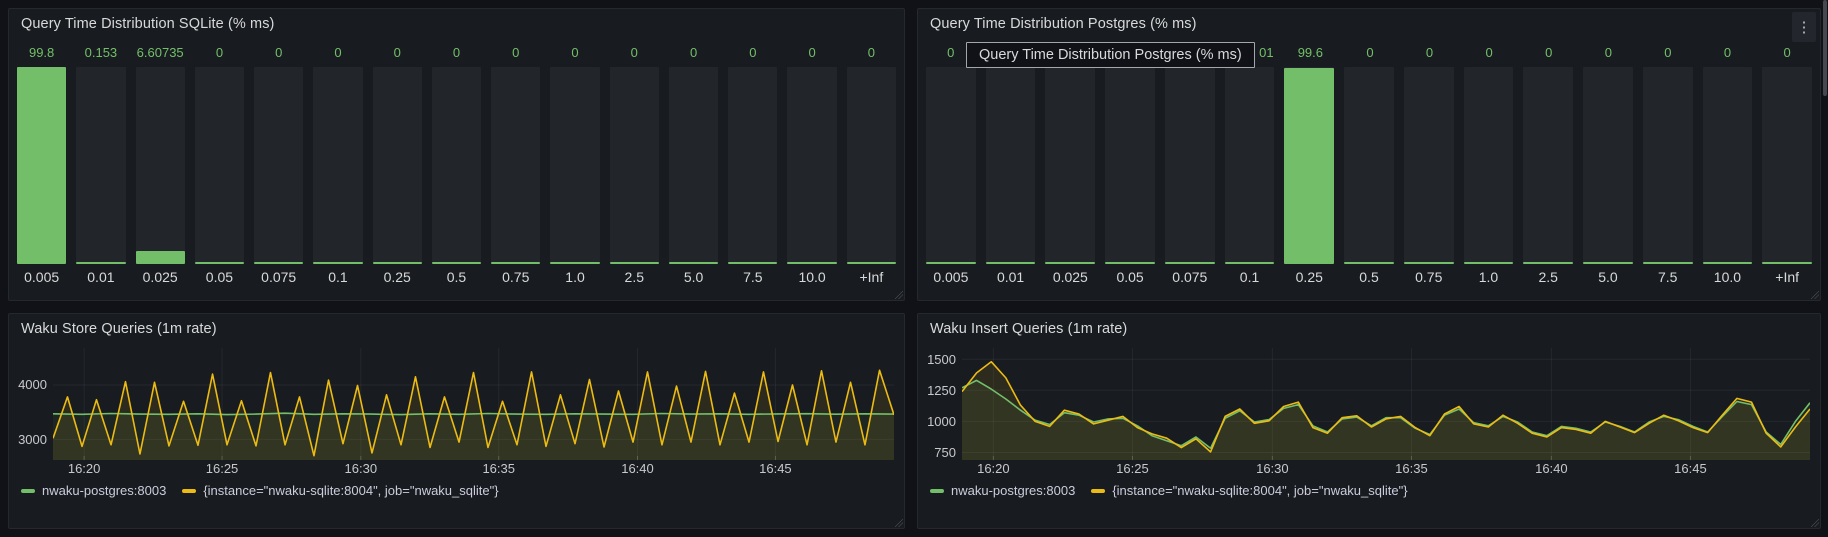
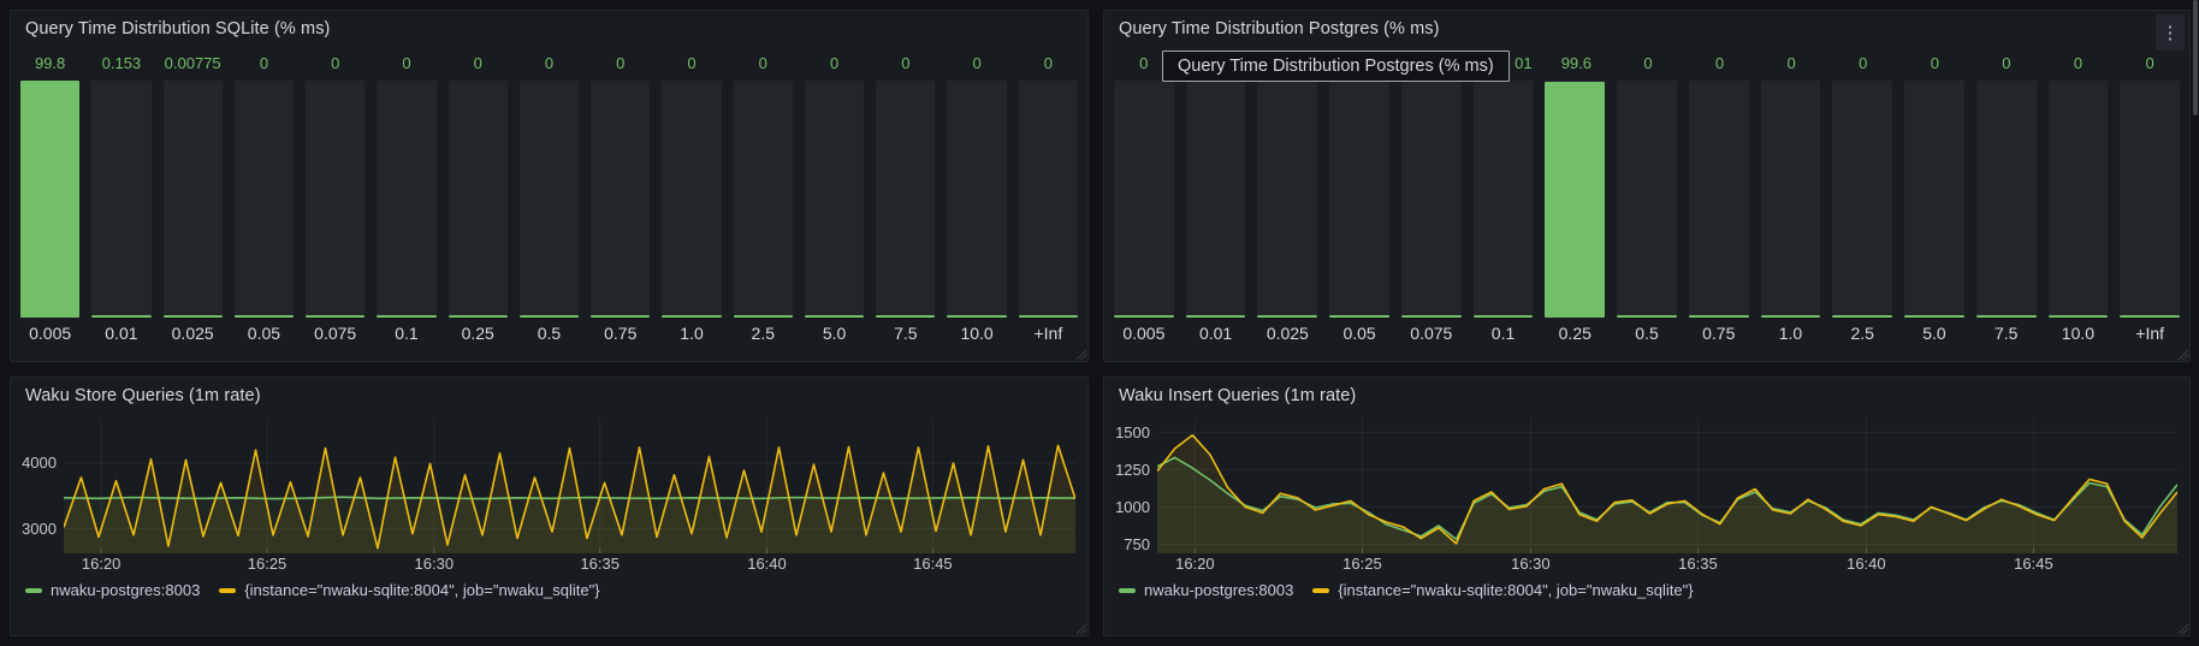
Query Time Distribution SQLite (% ms)/0.025: 6.60735 -> 0.00775
